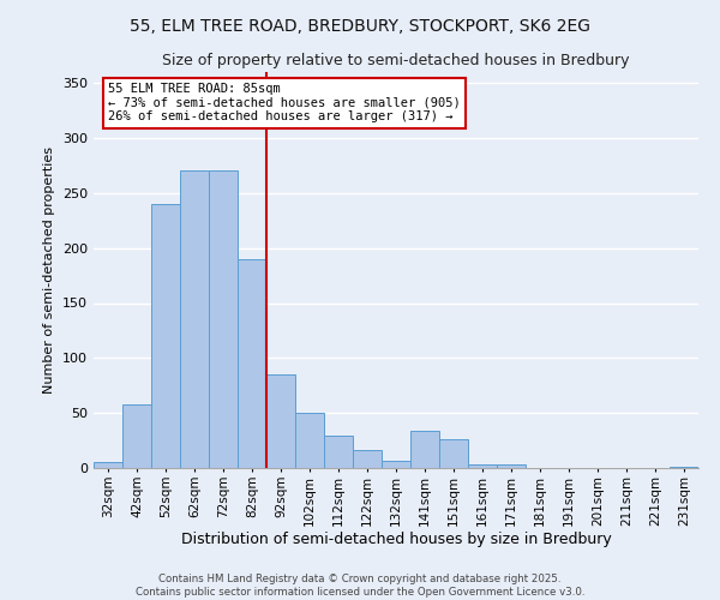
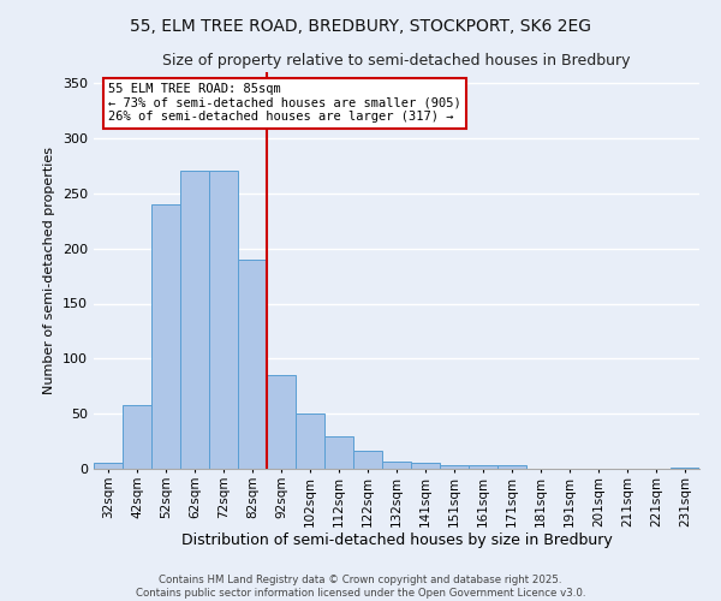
141sqm: 34 -> 5
151sqm: 26 -> 3
